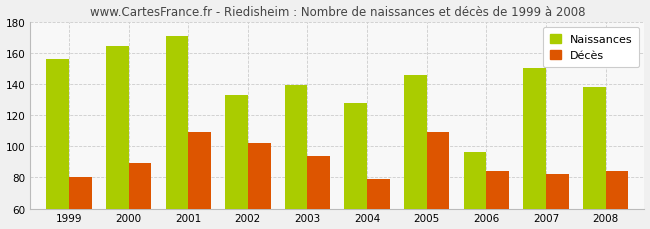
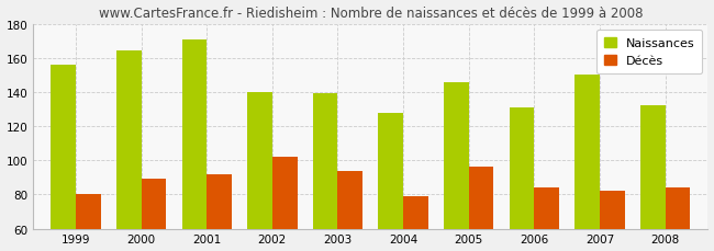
Décès/2001: 109 -> 92
Naissances/2002: 133 -> 140
Décès/2005: 109 -> 96
Naissances/2006: 96 -> 131
Naissances/2008: 138 -> 132
